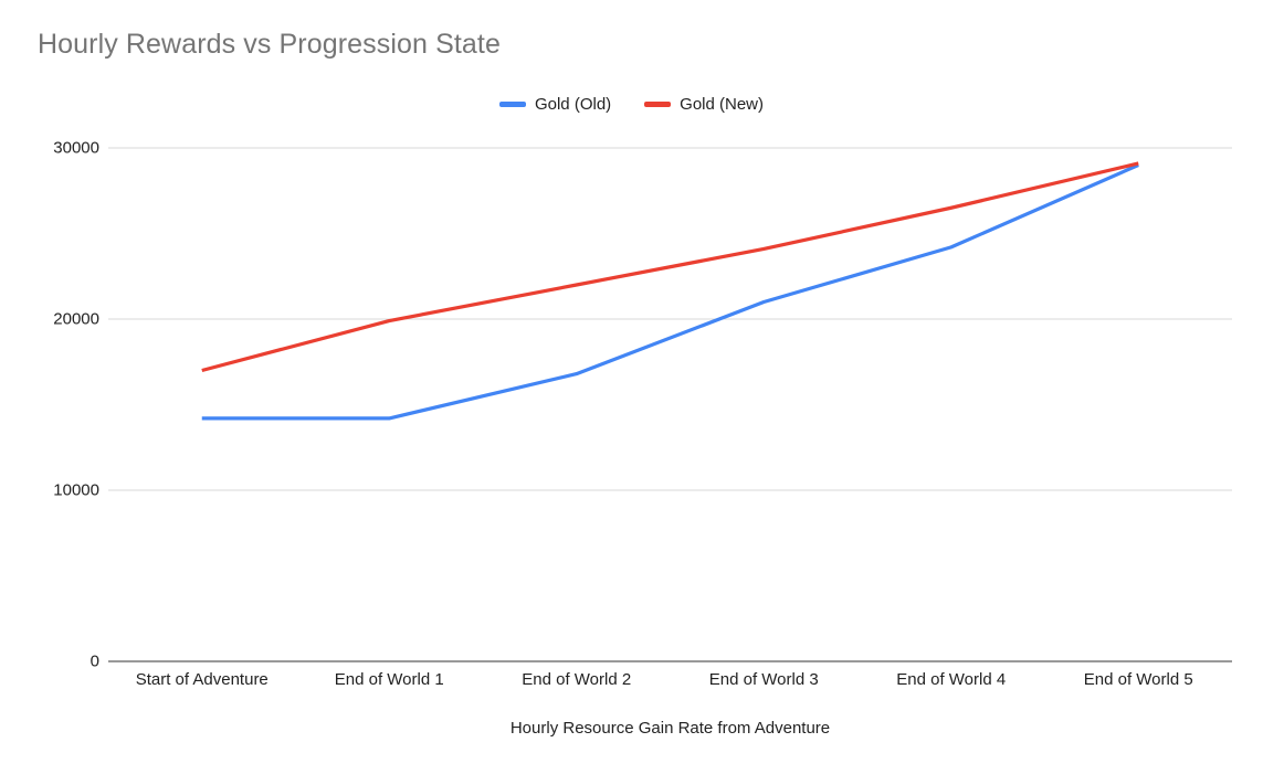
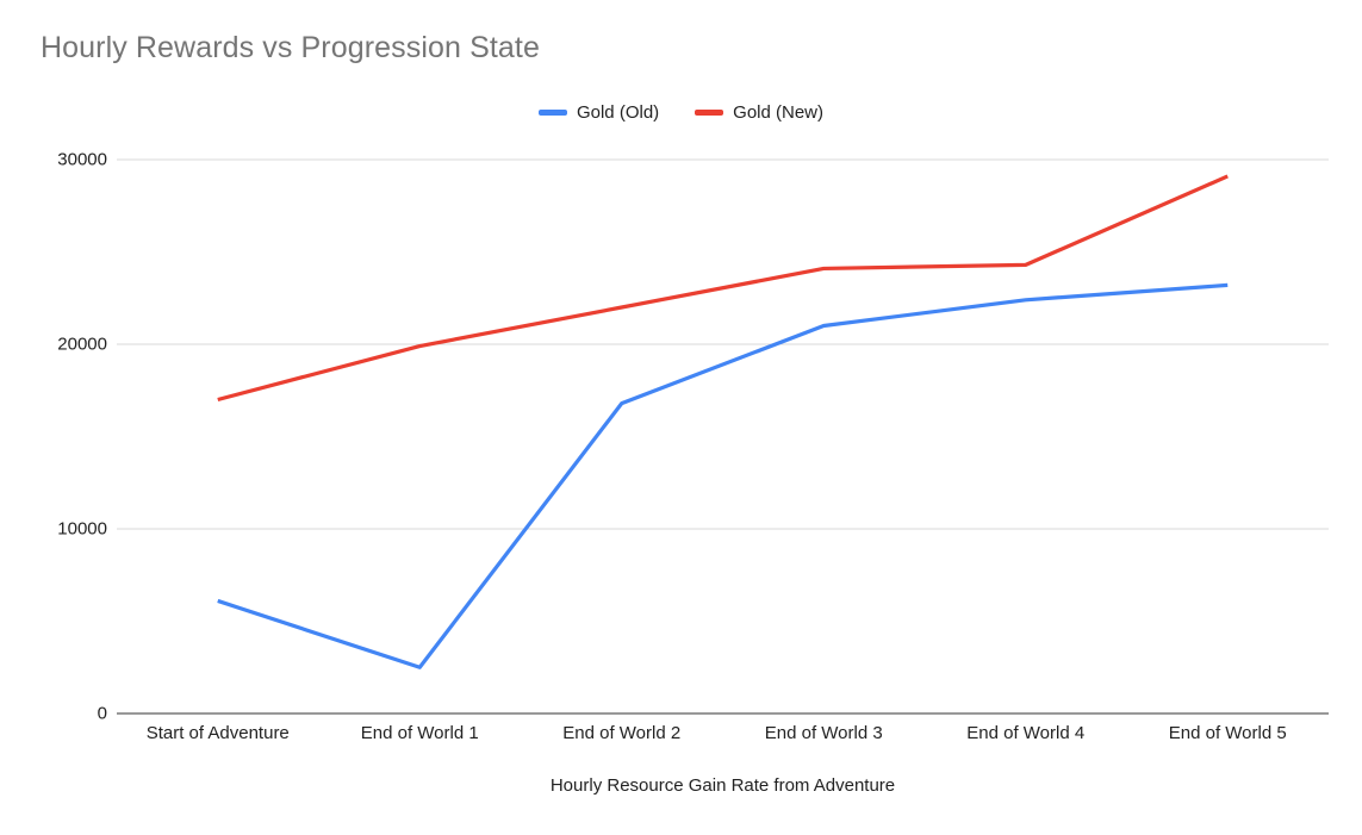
Gold (Old)/Start of Adventure: 14200 -> 6100
Gold (Old)/End of World 1: 14200 -> 2500
Gold (Old)/End of World 4: 24200 -> 22400
Gold (New)/End of World 4: 26500 -> 24300
Gold (Old)/End of World 5: 29000 -> 23200
